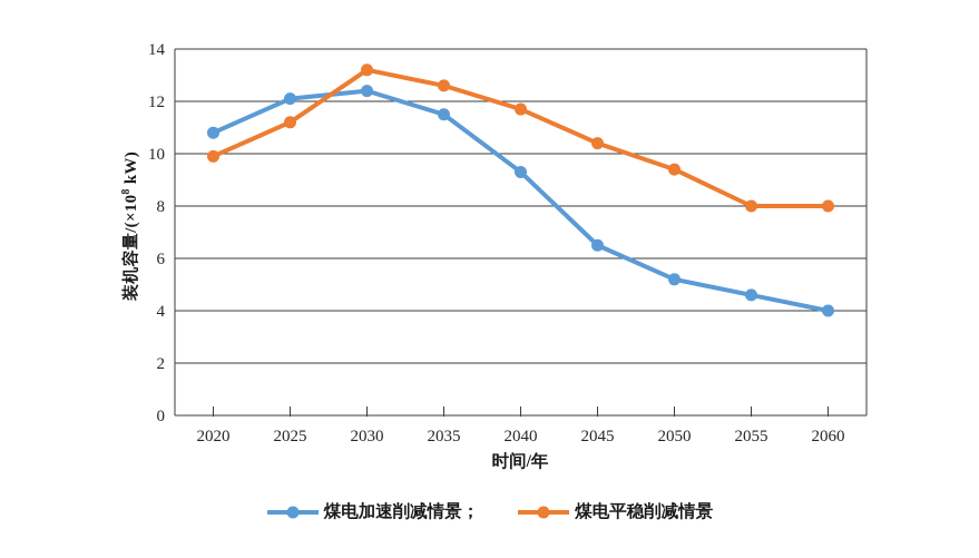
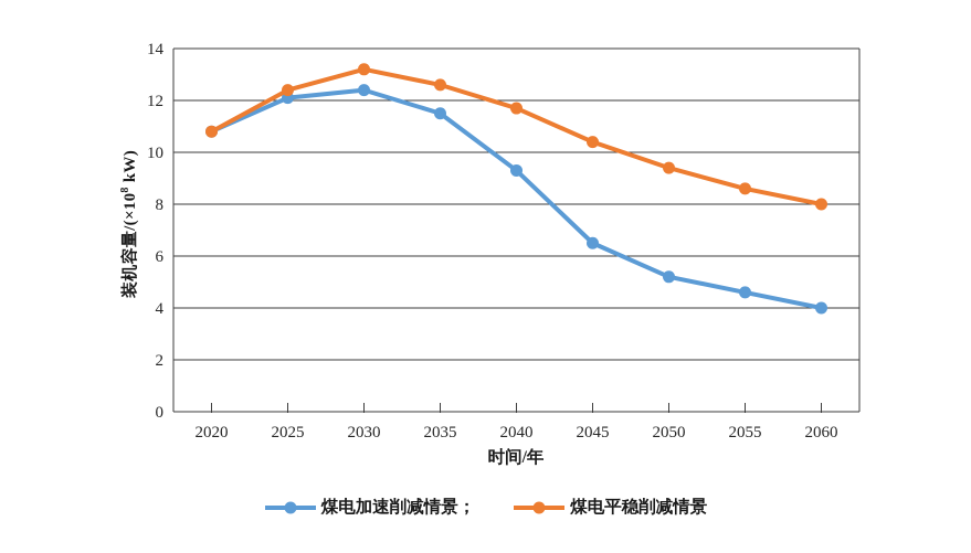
煤电平稳削减情景/2020: 9.9 -> 10.8
煤电平稳削减情景/2025: 11.2 -> 12.4
煤电平稳削减情景/2055: 8.0 -> 8.6
